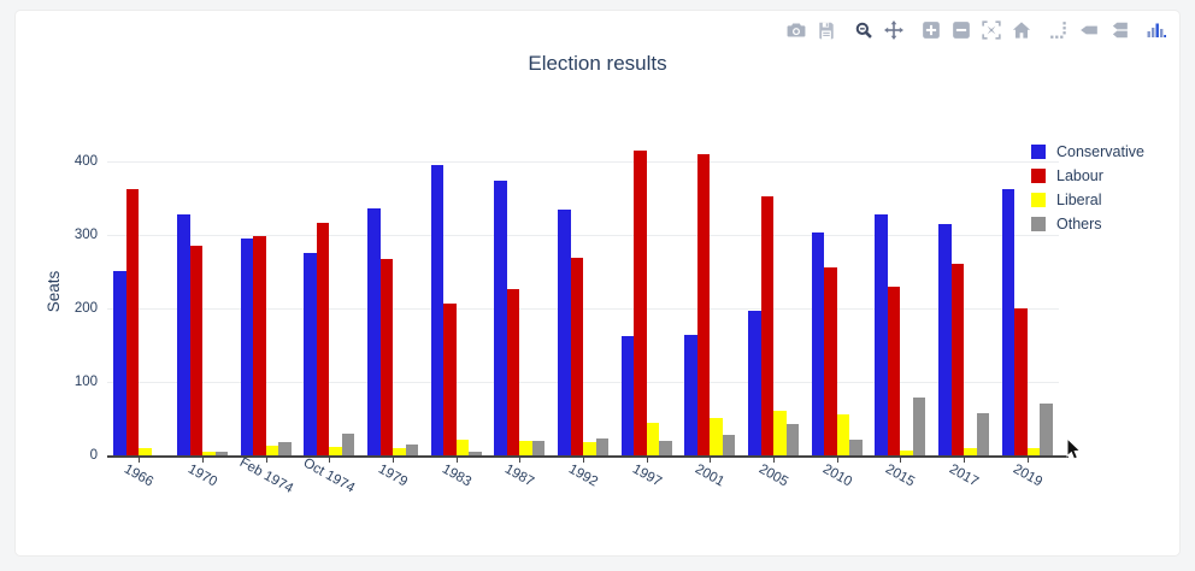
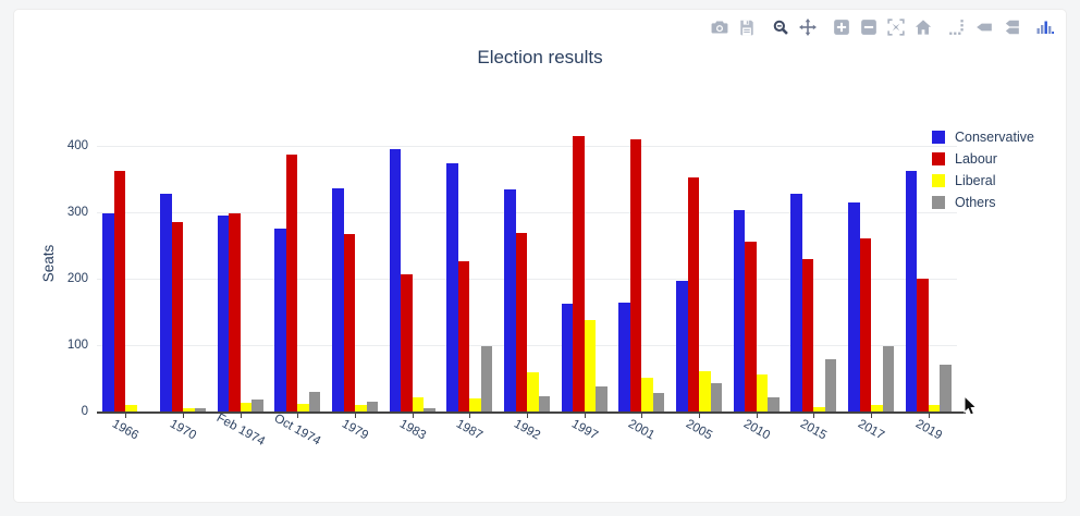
Conservative/1966: 250 -> 300
Labour/Oct 1974: 320 -> 390
Others/1987: 20 -> 100
Liberal/1992: 20 -> 60
Liberal/1997: 50 -> 140
Others/1997: 20 -> 40
Others/2017: 60 -> 100
